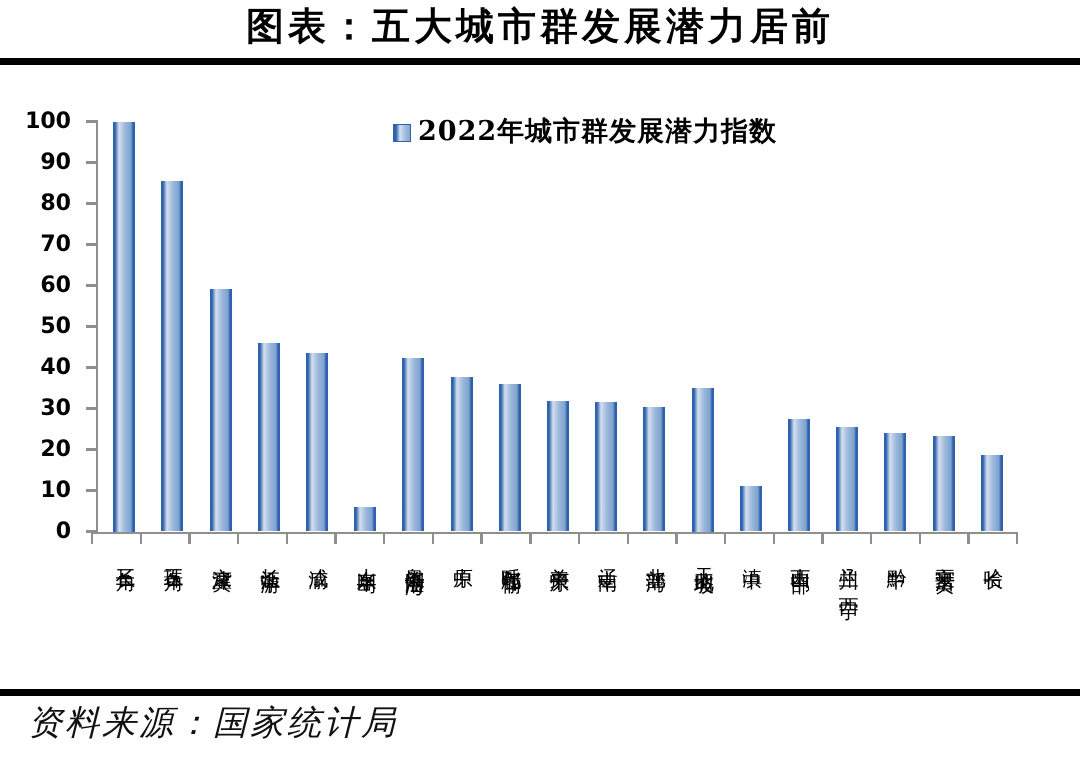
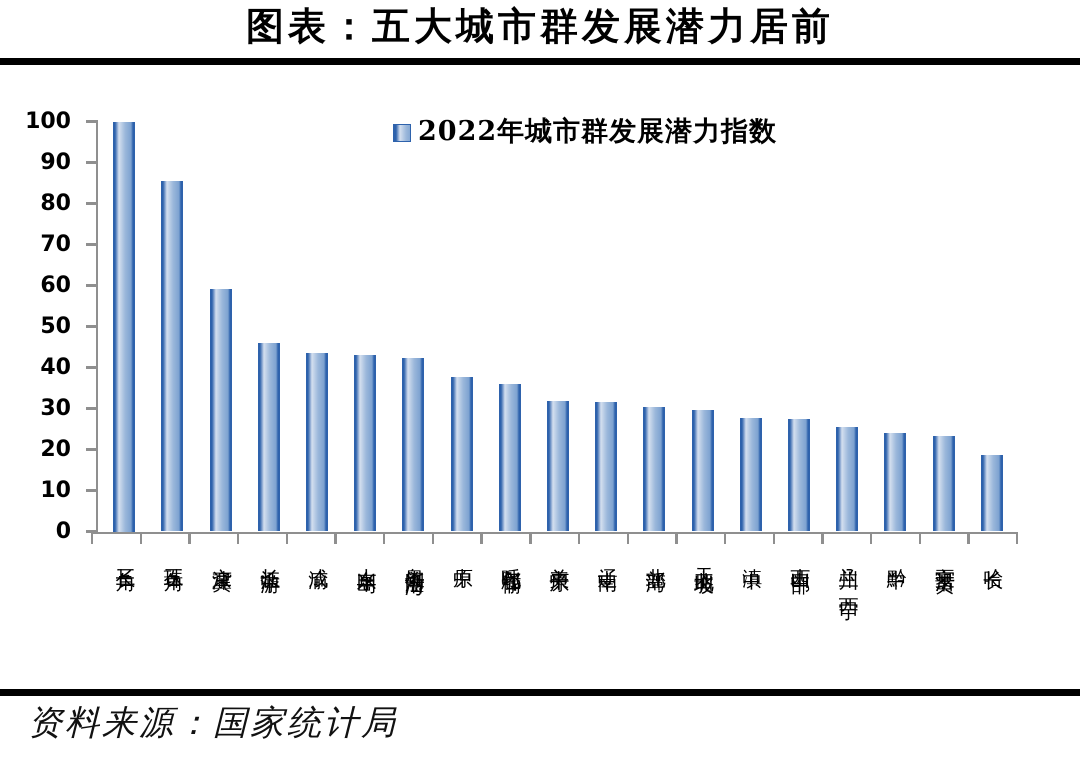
山东半岛: 6 -> 43
天山北坡: 35 -> 30
滇中: 11 -> 28
